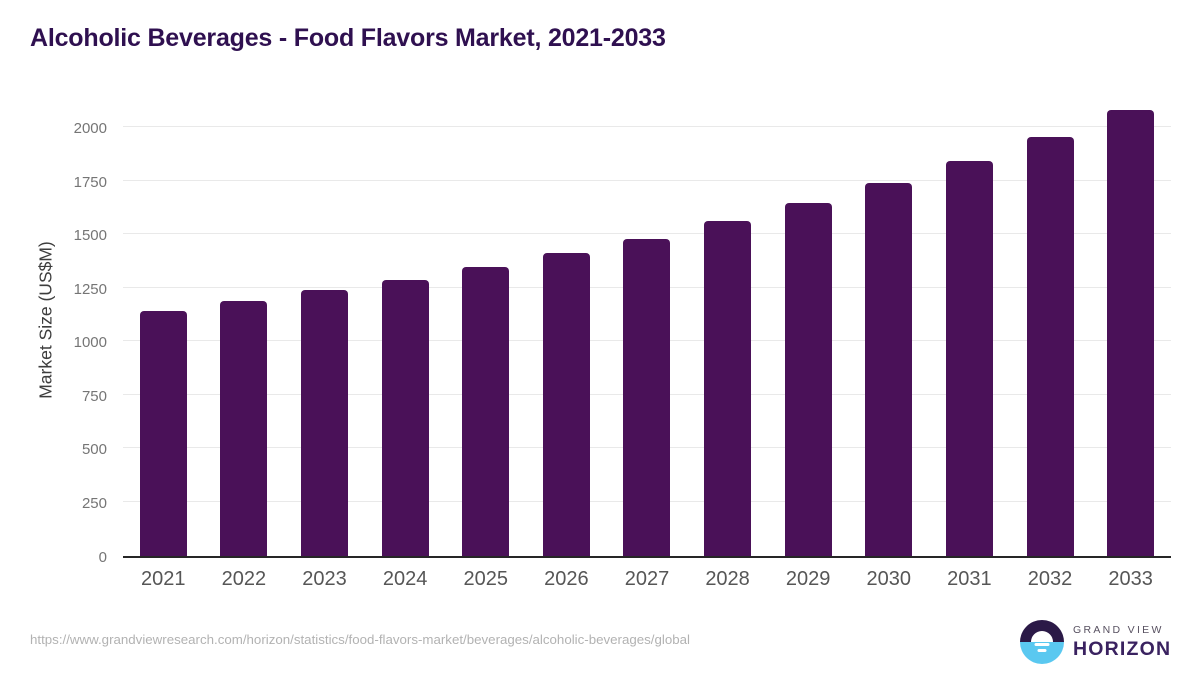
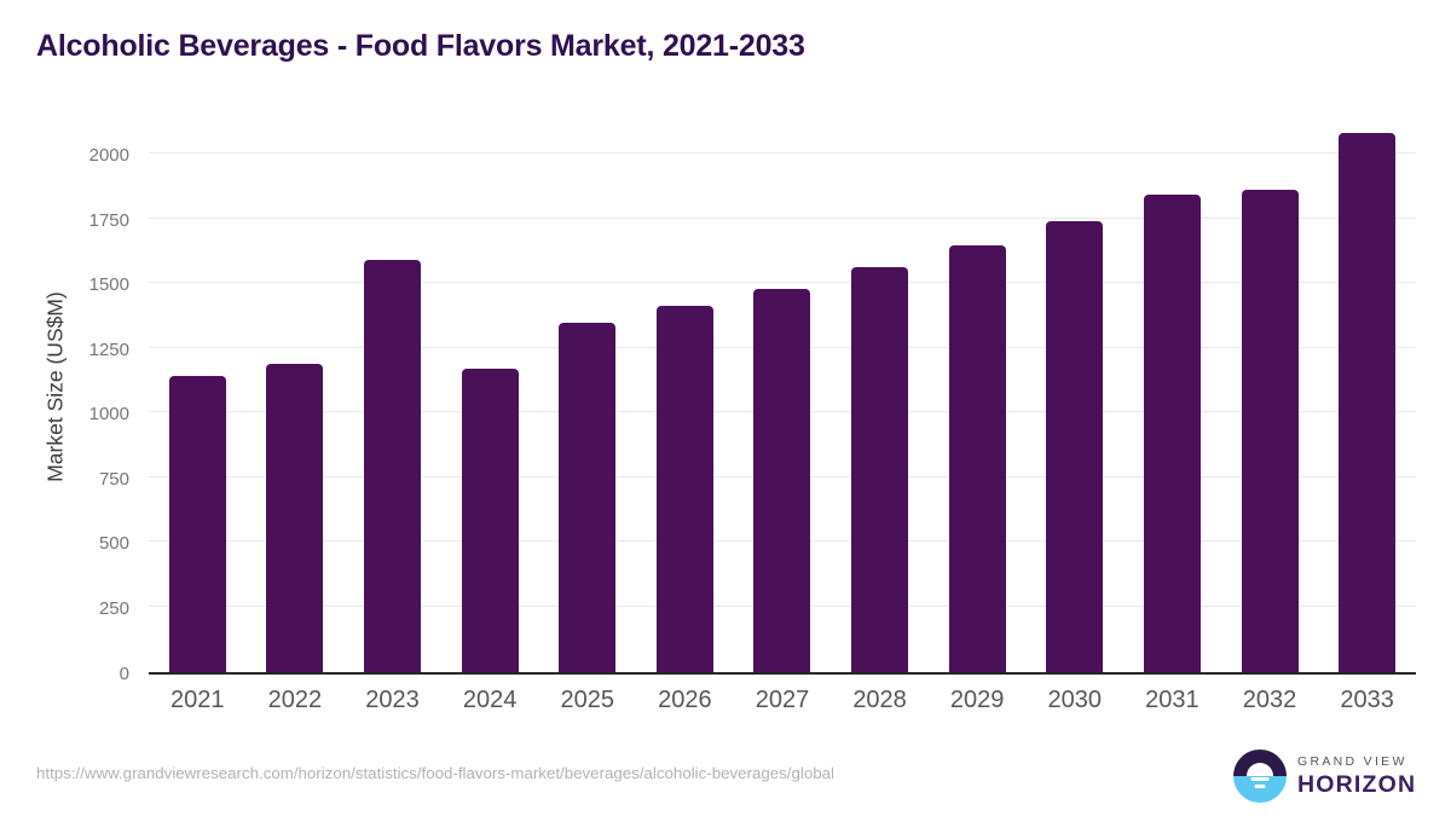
2023: 1240 -> 1590
2024: 1290 -> 1170
2032: 1950 -> 1860
